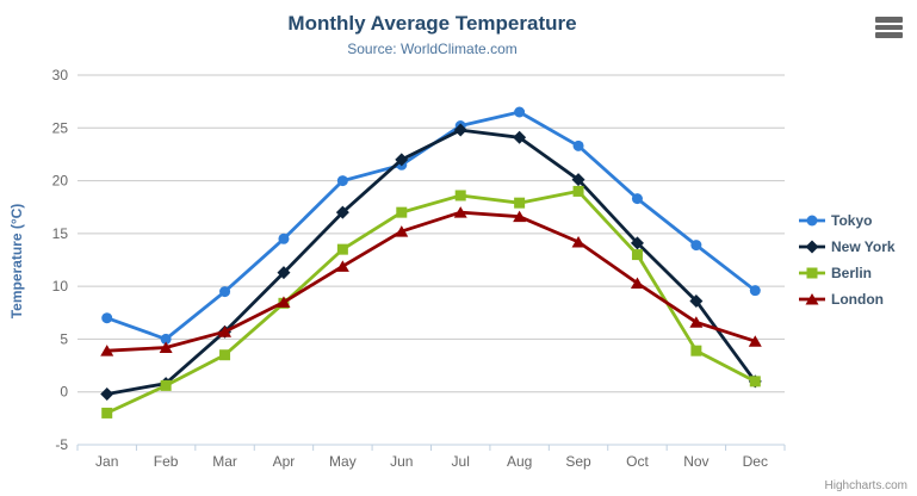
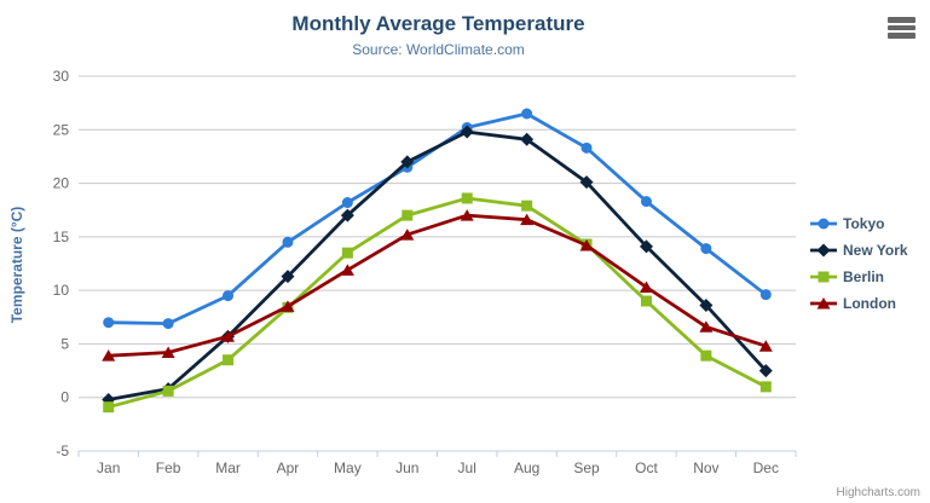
Berlin/Jan: -2 -> -1
Tokyo/Feb: 5 -> 7
Tokyo/May: 20 -> 18
Berlin/Sep: 19 -> 14
Berlin/Oct: 13 -> 9
New York/Dec: 1 -> 2
